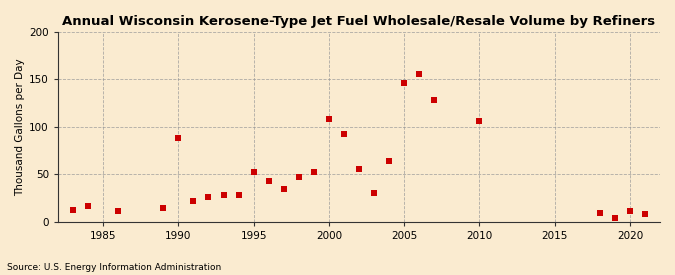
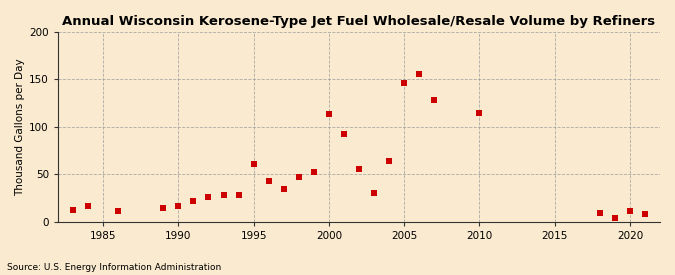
1990: 88 -> 17
1995: 52 -> 61
2000: 108 -> 114
2010: 106 -> 115
